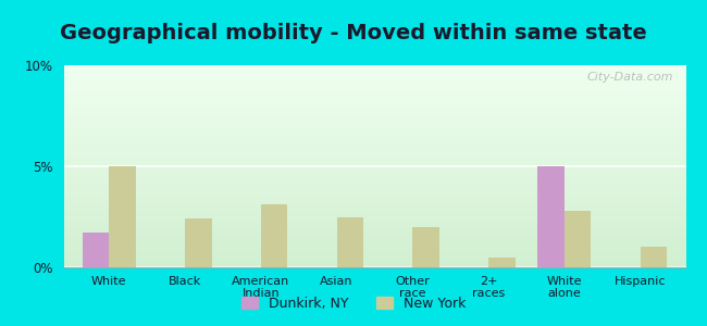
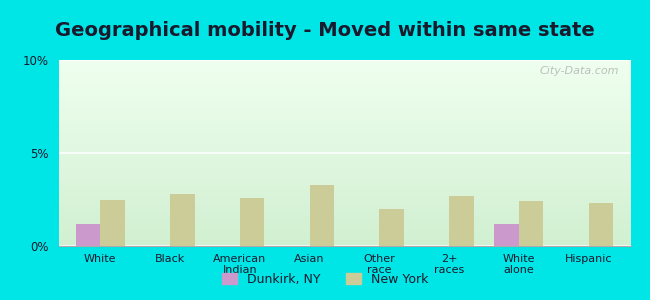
Dunkirk, NY/White: 1.7% -> 1.2%
New York/White: 5.0% -> 2.5%
New York/Black: 2.4% -> 2.8%
New York/American Indian: 3.1% -> 2.6%
New York/Asian: 2.5% -> 3.3%
New York/2+ races: 0.5% -> 2.7%
Dunkirk, NY/White alone: 5.0% -> 1.2%
New York/White alone: 2.8% -> 2.4%
New York/Hispanic: 1.0% -> 2.3%
